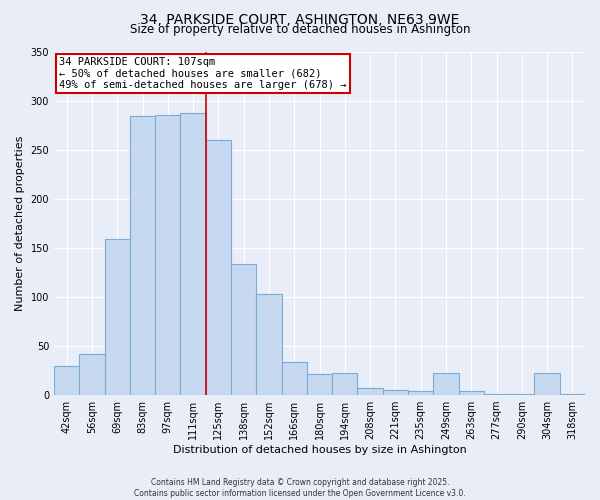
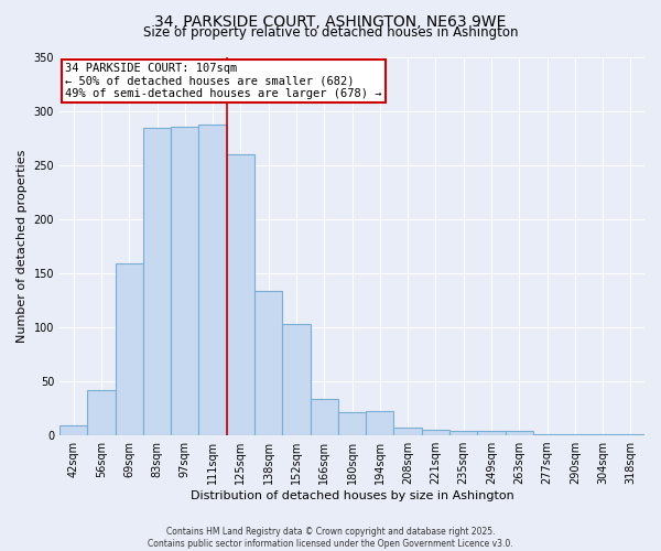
42sqm: 30 -> 9
249sqm: 22 -> 4
304sqm: 22 -> 1
